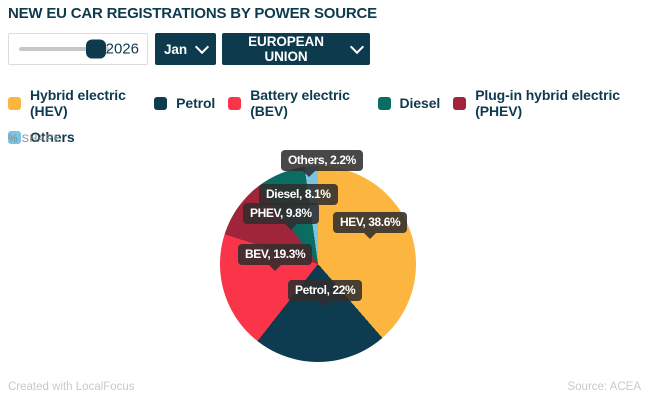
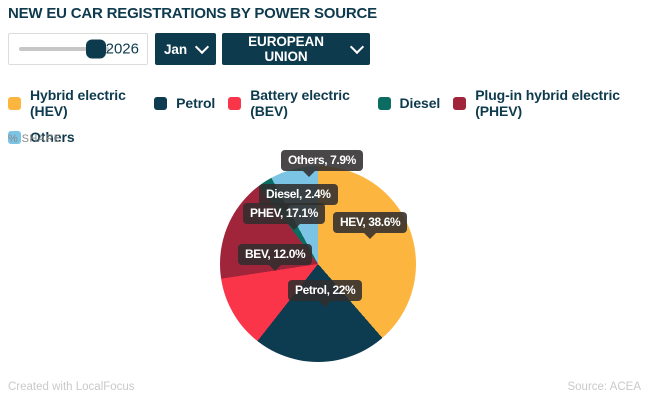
Battery electric (BEV): 19.3% -> 12.0%
Plug-in hybrid electric (PHEV): 9.8% -> 17.1%
Diesel: 8.1% -> 2.4%
Others: 2.2% -> 7.9%
